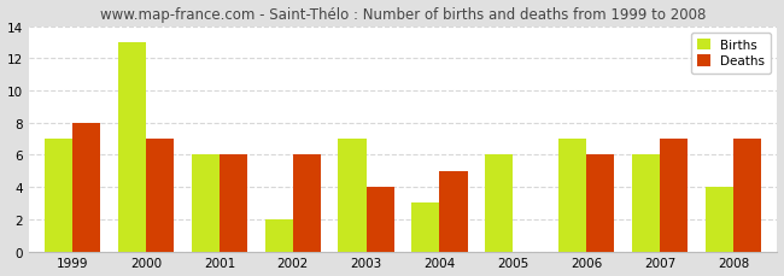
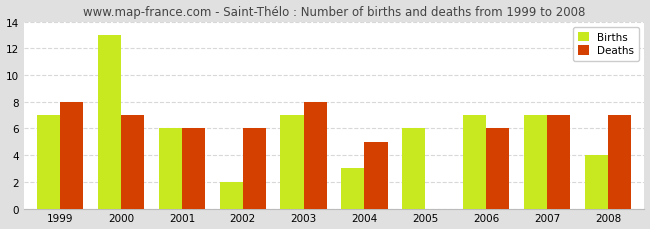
Deaths/2003: 4 -> 8
Births/2007: 6 -> 7
